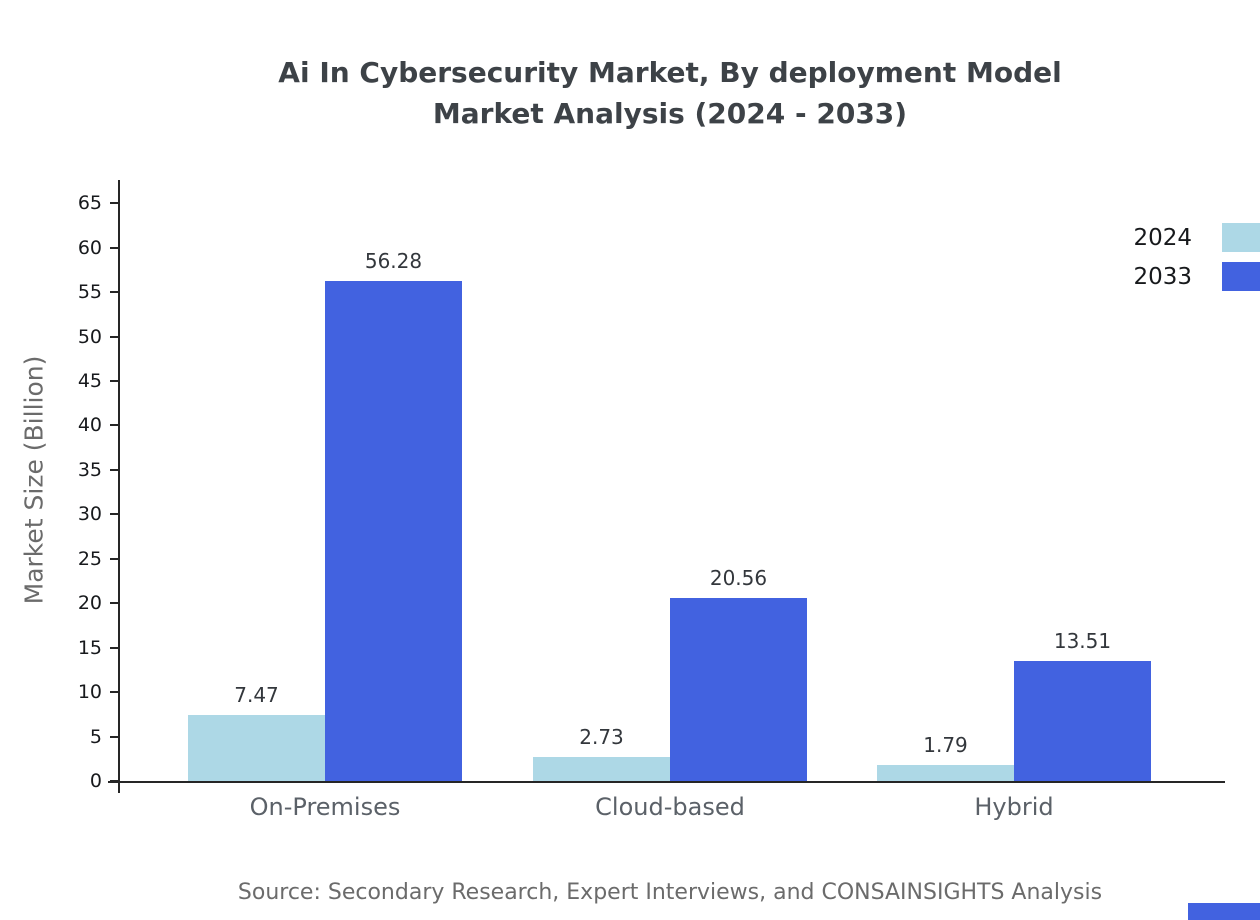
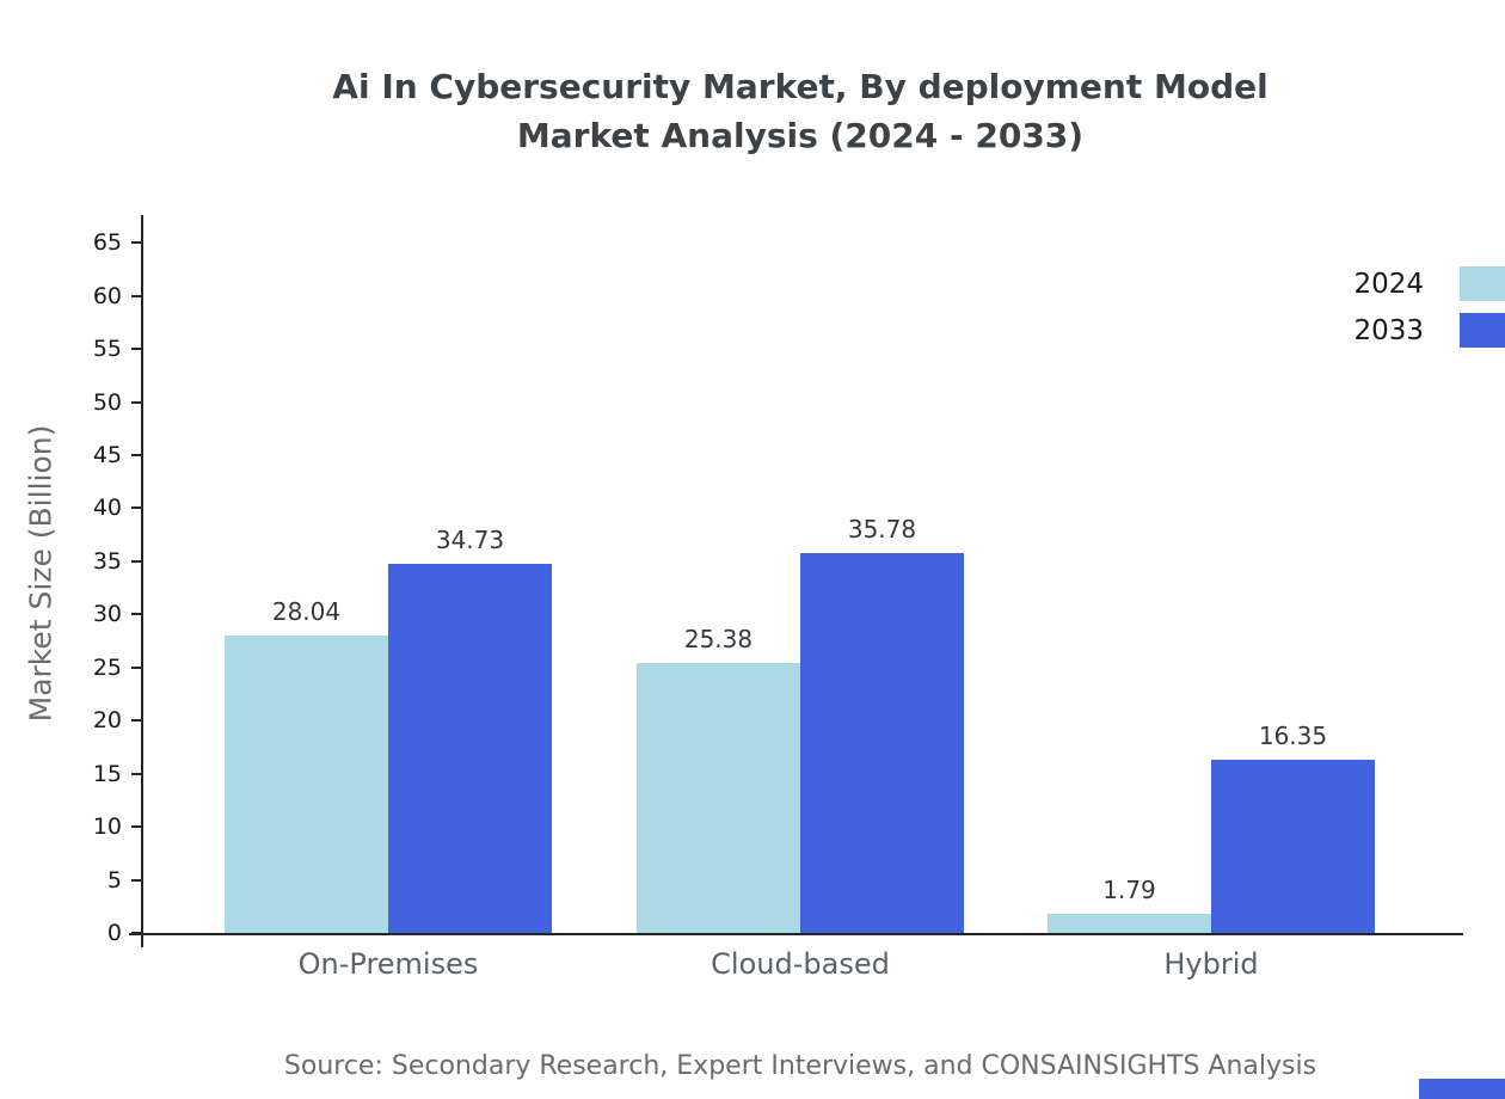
2024/On-Premises: 7.47 -> 28.04
2033/On-Premises: 56.28 -> 34.73
2024/Cloud-based: 2.73 -> 25.38
2033/Cloud-based: 20.56 -> 35.78
2033/Hybrid: 13.51 -> 16.35
